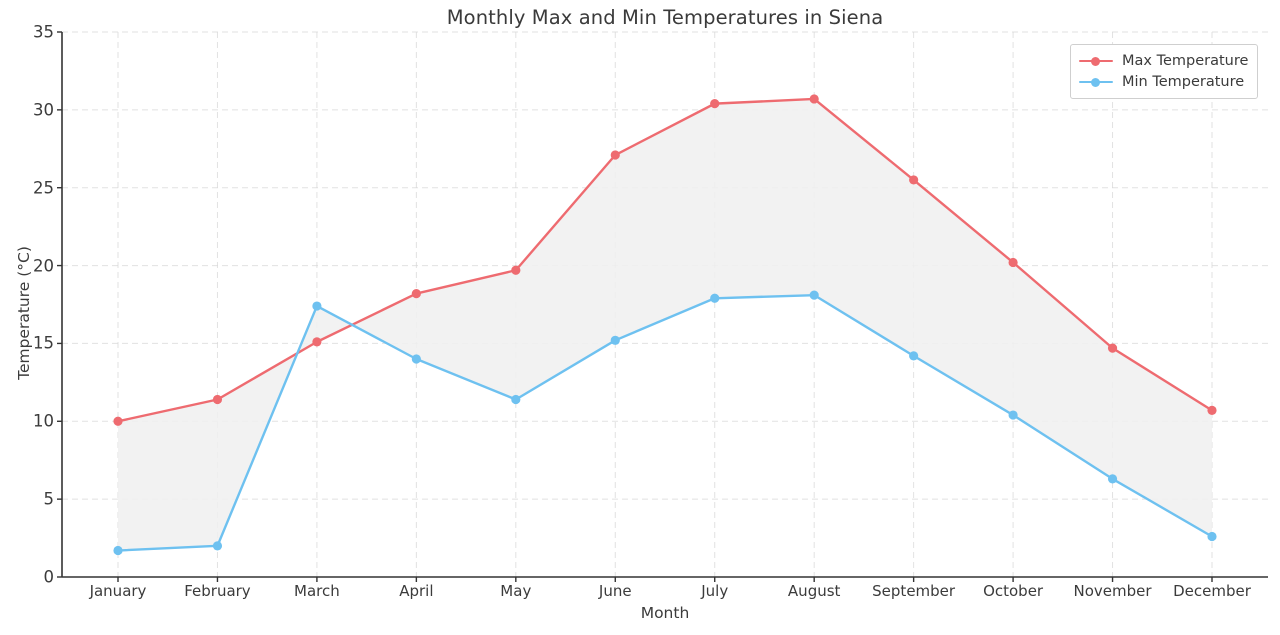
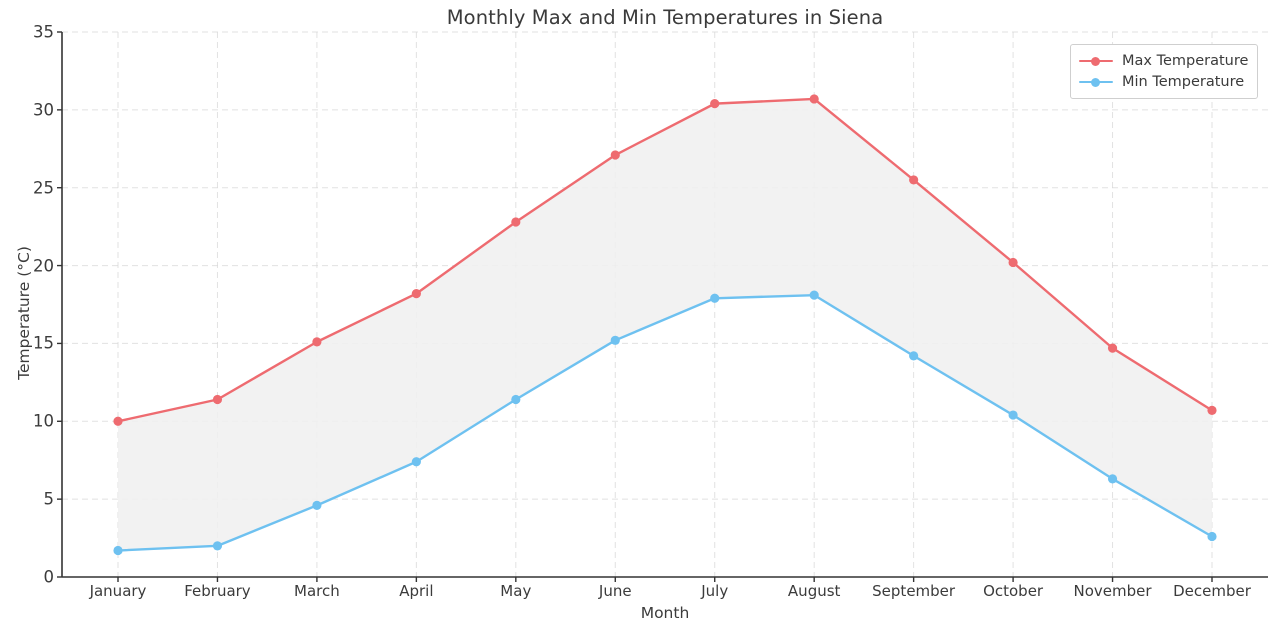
Min Temperature/March: 17.4 -> 4.6
Min Temperature/April: 14.0 -> 7.4
Max Temperature/May: 19.7 -> 22.8
